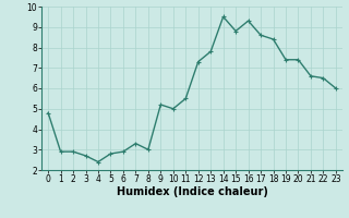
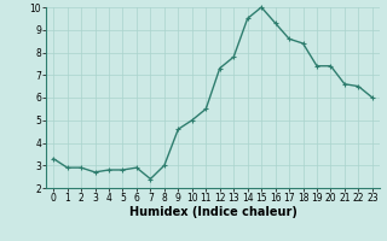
0: 4.8 -> 3.3
4: 2.4 -> 2.8
7: 3.3 -> 2.4
9: 5.2 -> 4.6
15: 8.8 -> 10.0
